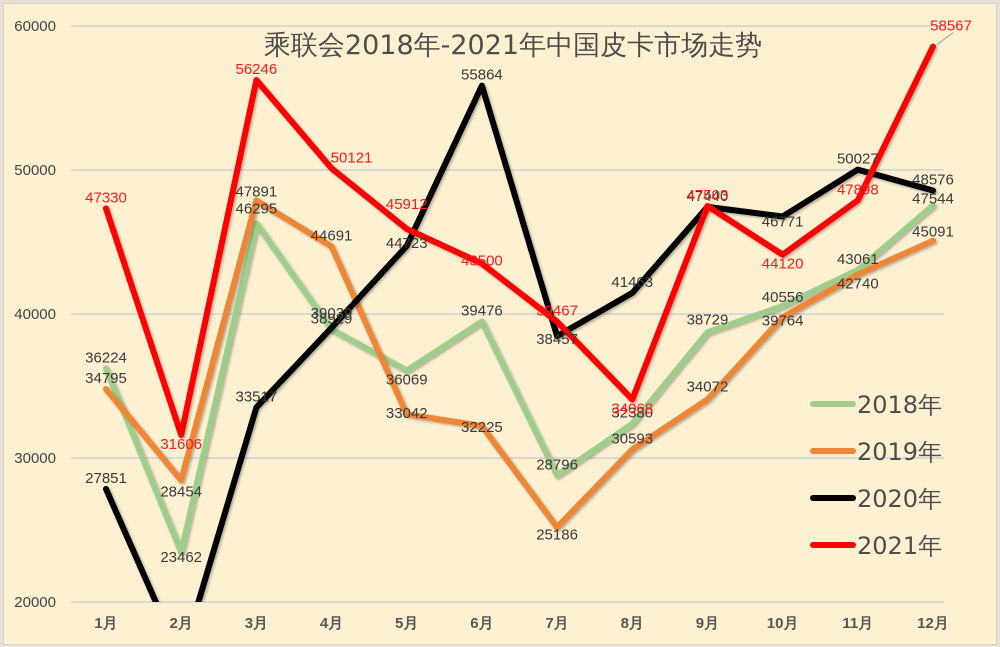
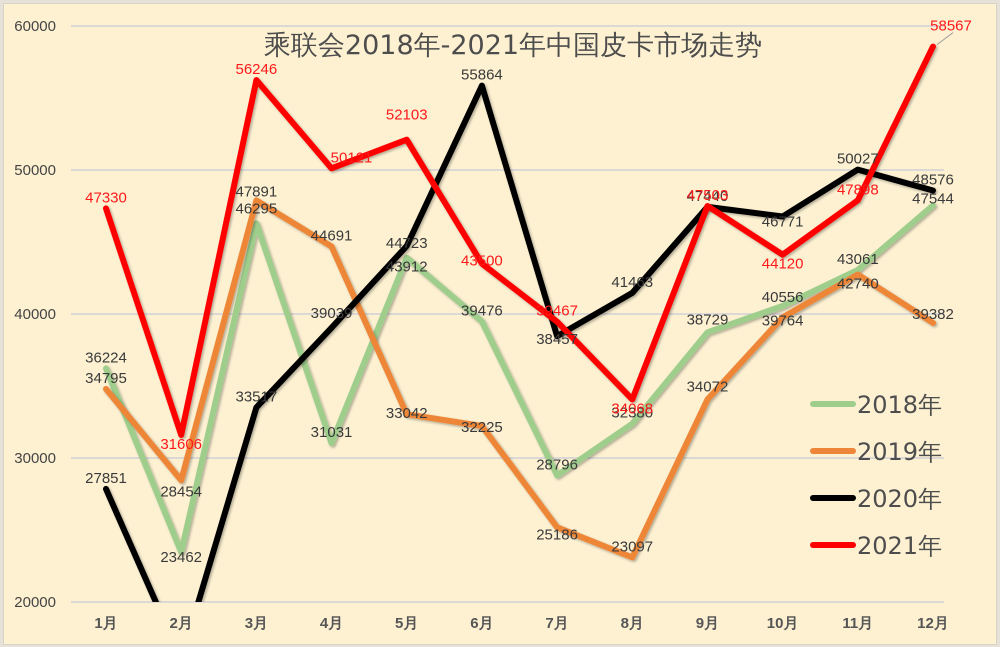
2018年/4月: 38929 -> 31031
2018年/5月: 36069 -> 43912
2021年/5月: 45912 -> 52103
2019年/8月: 30593 -> 23097
2019年/12月: 45091 -> 39382
